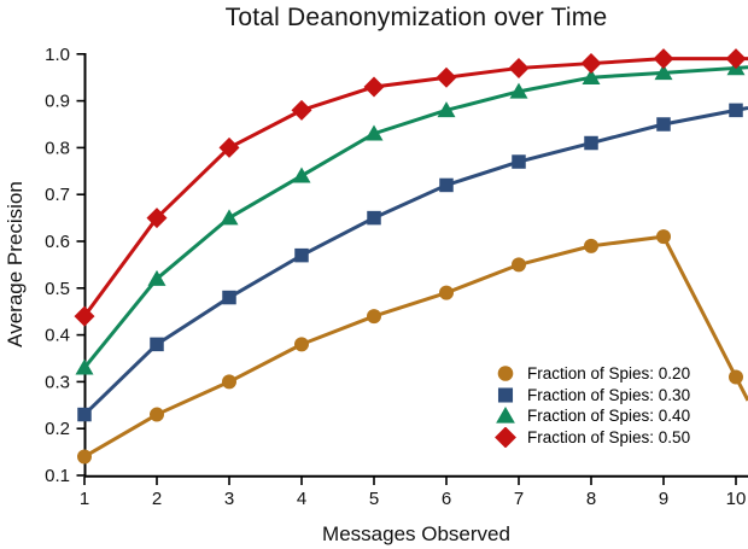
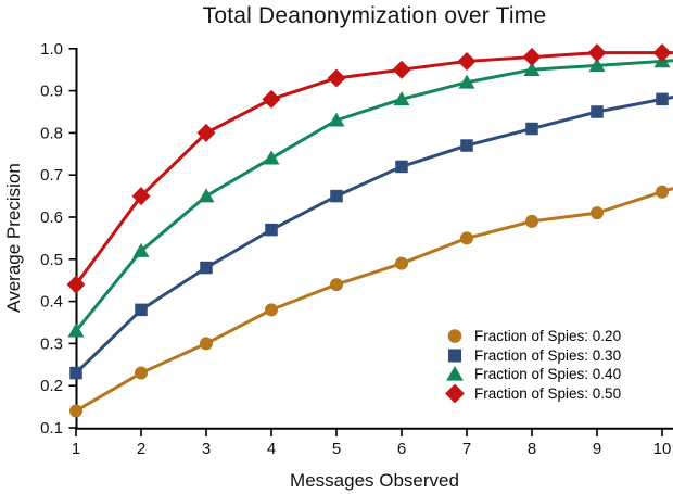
Fraction of Spies: 0.20/10: 0.31 -> 0.66
